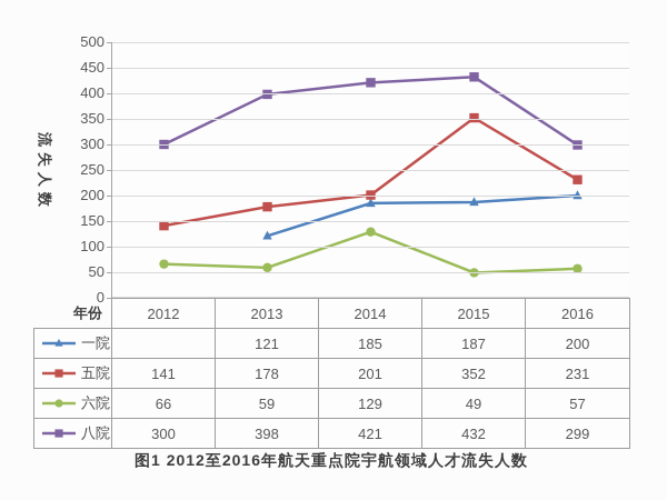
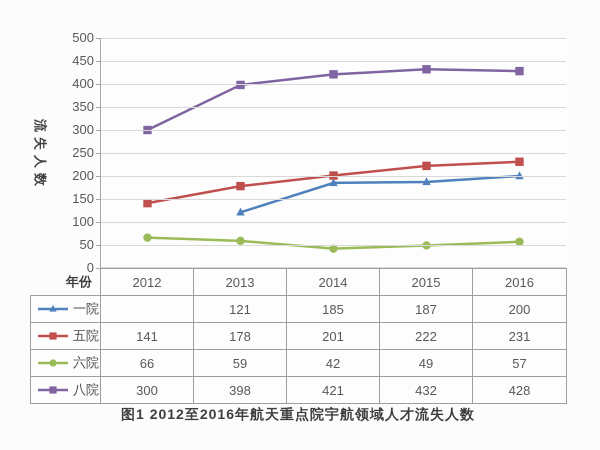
六院/2014: 129 -> 42
五院/2015: 352 -> 222
八院/2016: 299 -> 428
